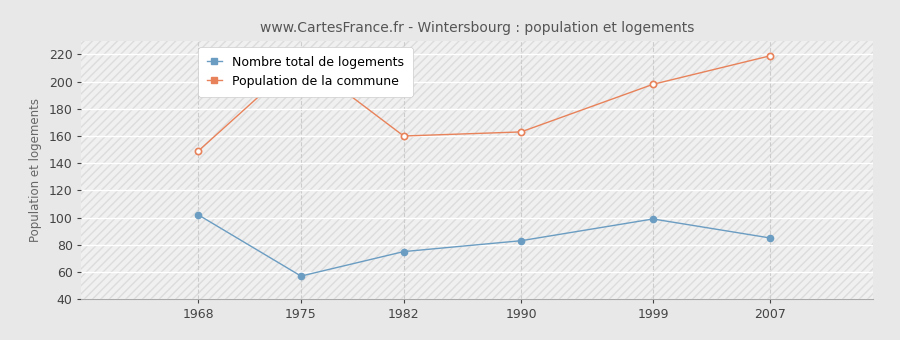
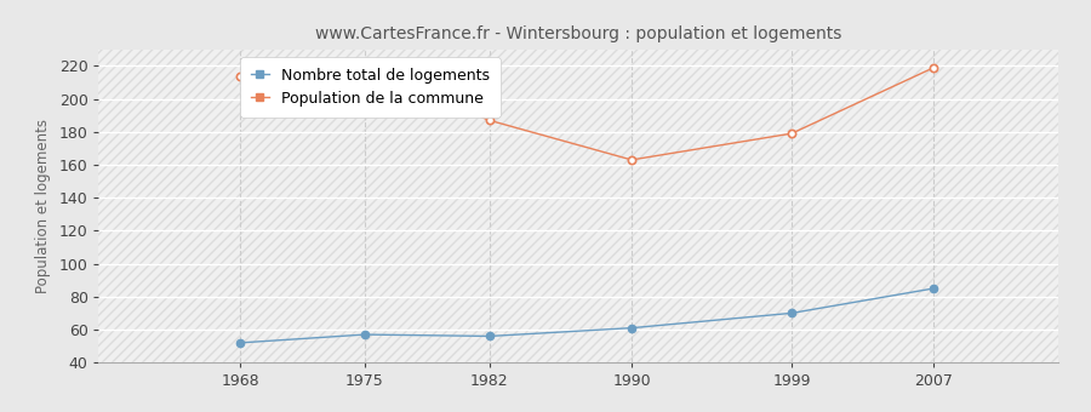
Nombre total de logements/1968: 102 -> 52
Population de la commune/1968: 149 -> 214
Nombre total de logements/1982: 75 -> 56
Population de la commune/1982: 160 -> 187
Nombre total de logements/1990: 83 -> 61
Nombre total de logements/1999: 99 -> 70
Population de la commune/1999: 198 -> 179
